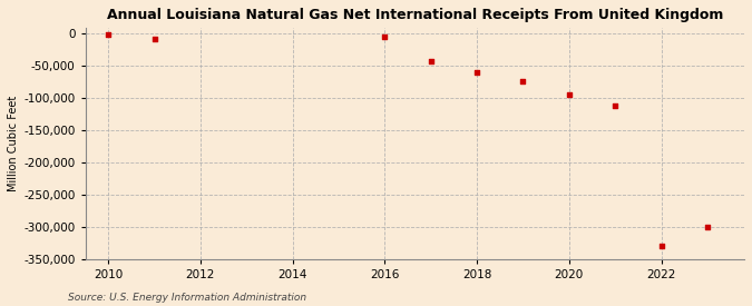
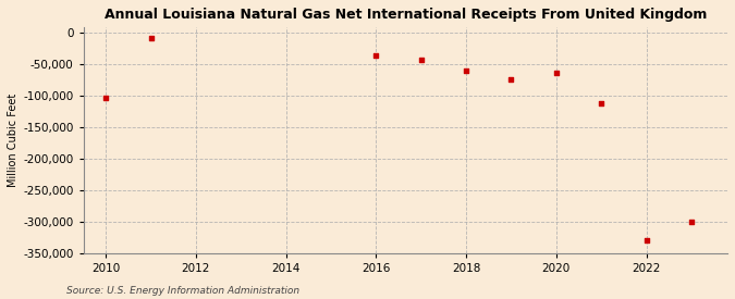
2010: -2,000 -> -104,000
2016: -5,000 -> -36,000
2020: -95,000 -> -64,000
